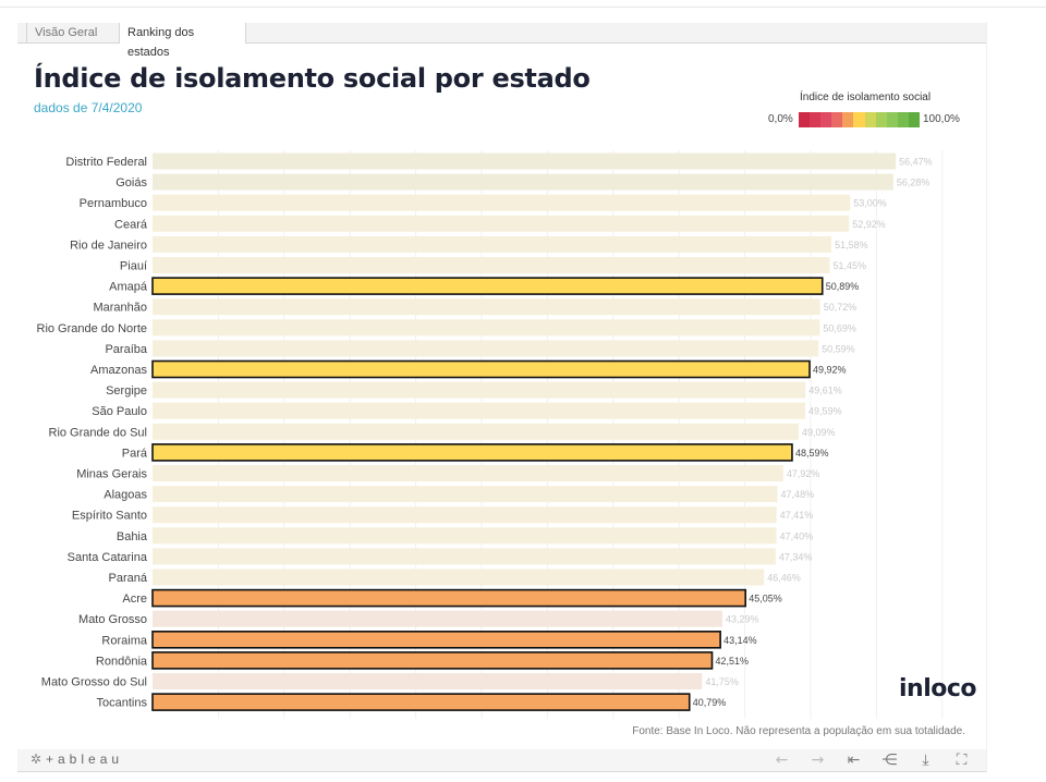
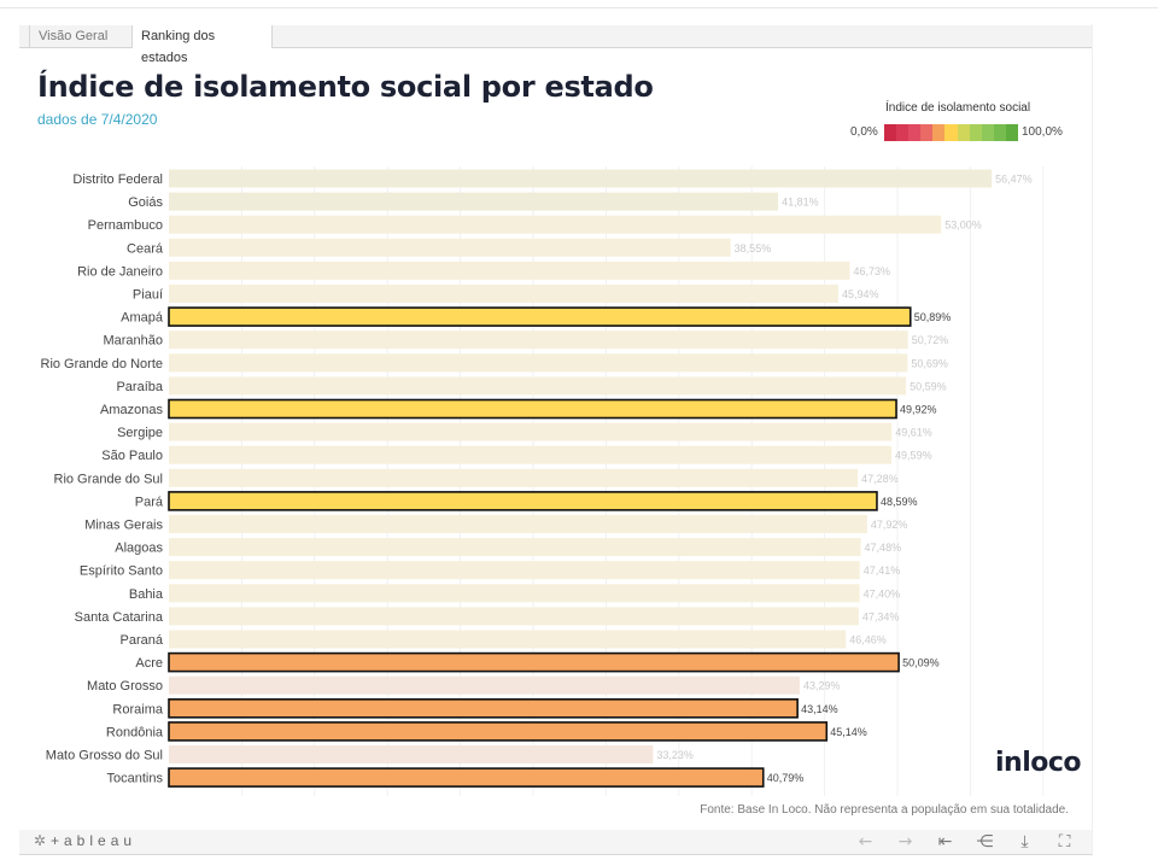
Goiás: 56,28% -> 41,81%
Ceará: 52,92% -> 38,55%
Rio de Janeiro: 51,58% -> 46,73%
Piauí: 51,45% -> 45,94%
Rio Grande do Sul: 49,09% -> 47,28%
Acre: 45,05% -> 50,09%
Rondônia: 42,51% -> 45,14%
Mato Grosso do Sul: 41,75% -> 33,23%
